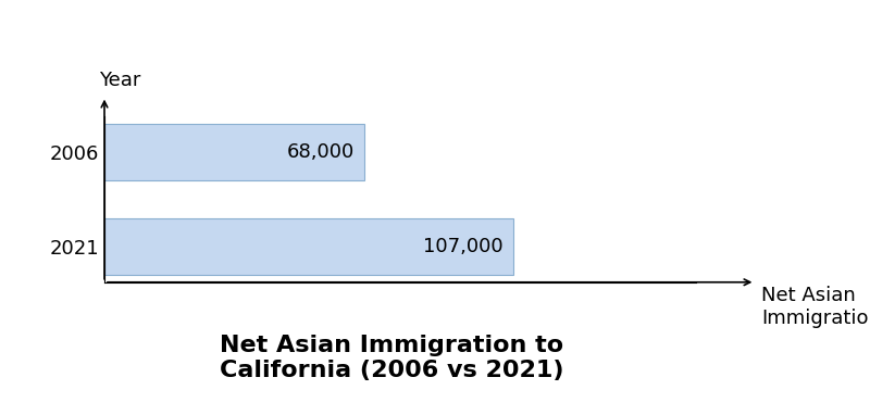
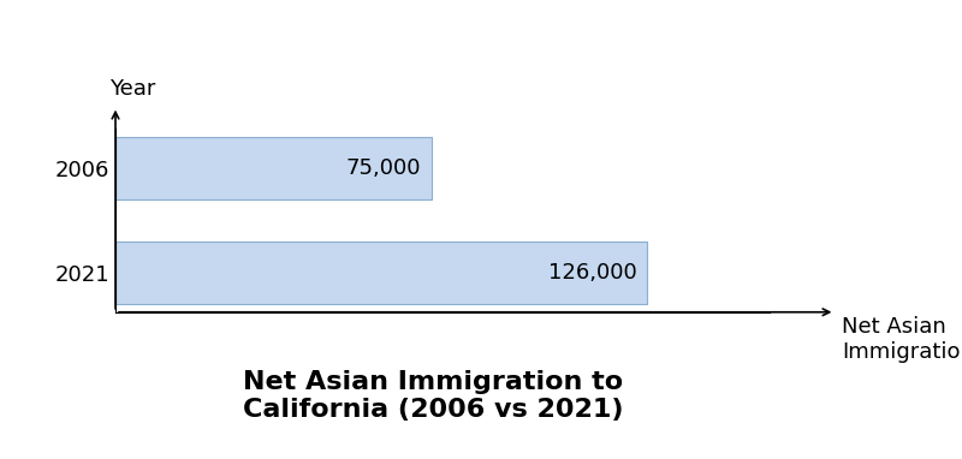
2006: 68,000 -> 75,000
2021: 107,000 -> 126,000
